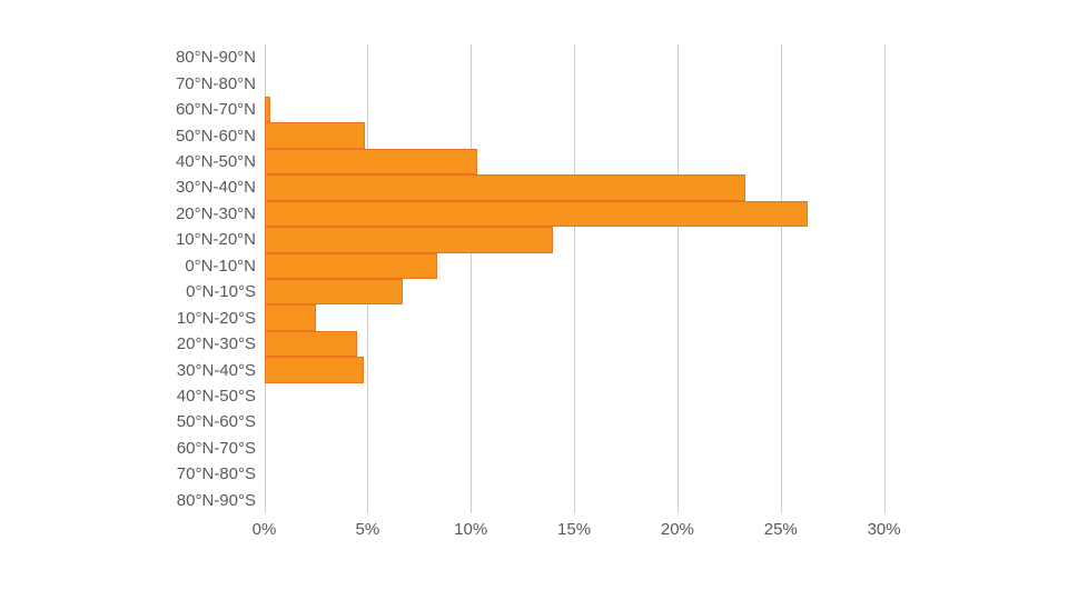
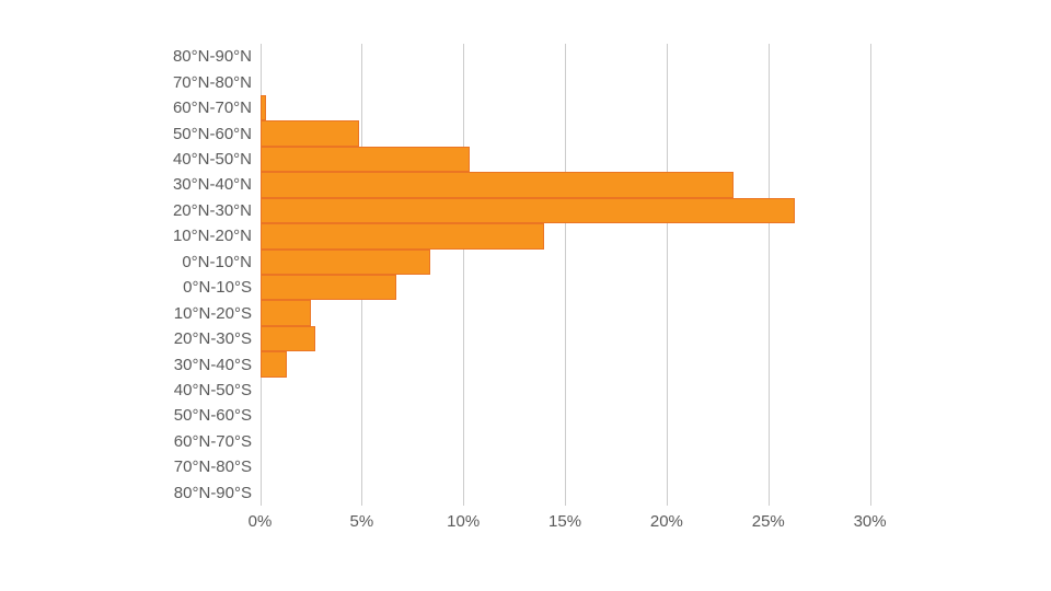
20°N-30°S: 4.5% -> 2.7%
30°N-40°S: 4.8% -> 1.3%
